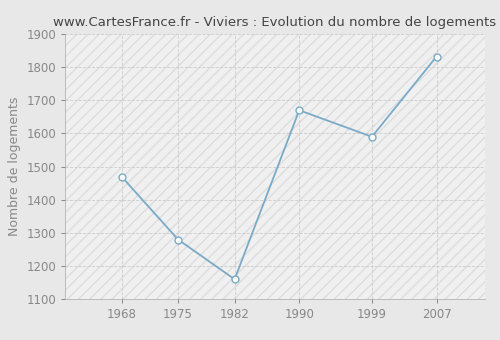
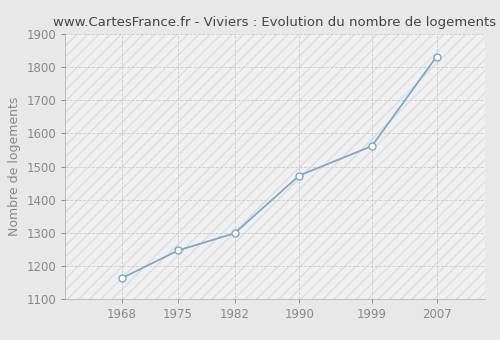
1968: 1470 -> 1163
1975: 1280 -> 1247
1982: 1160 -> 1299
1990: 1670 -> 1473
1999: 1590 -> 1562
